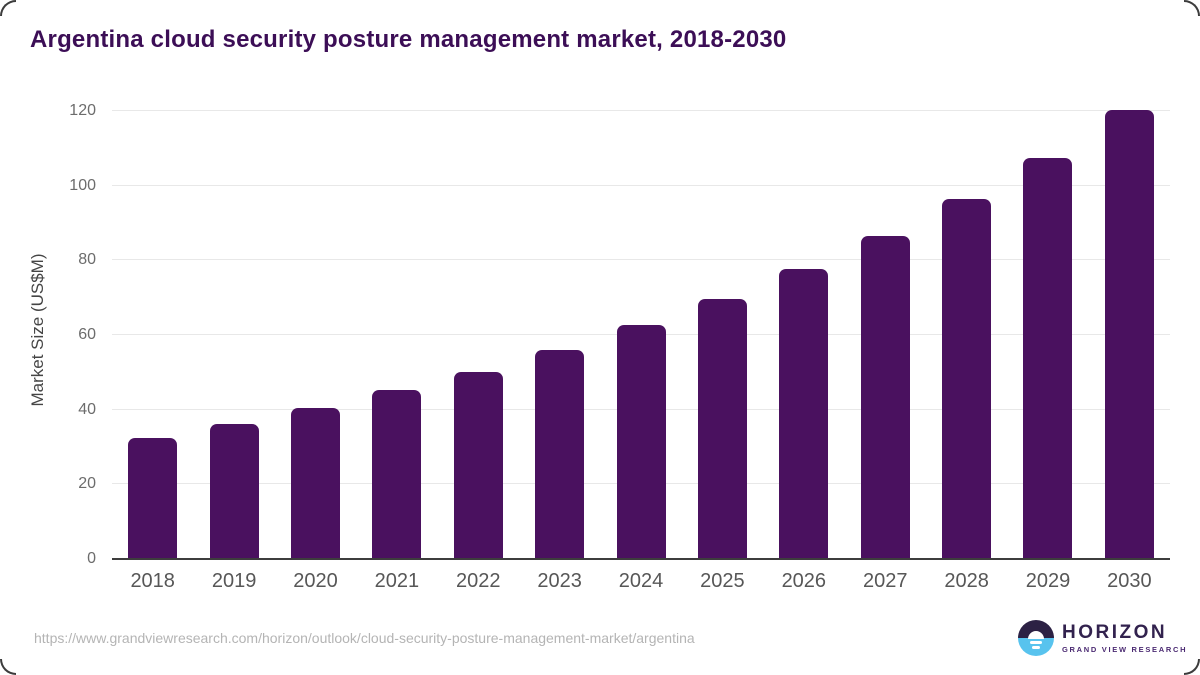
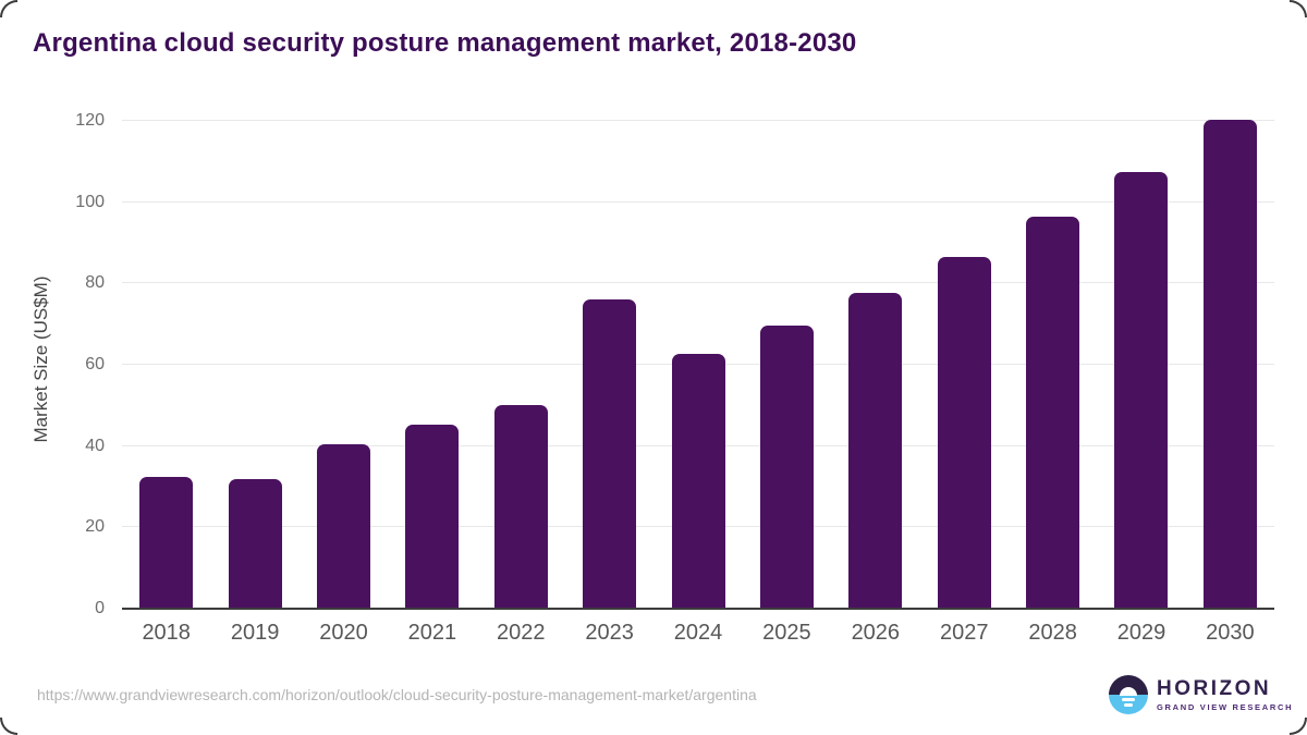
2019: 36 -> 32
2023: 56 -> 76
